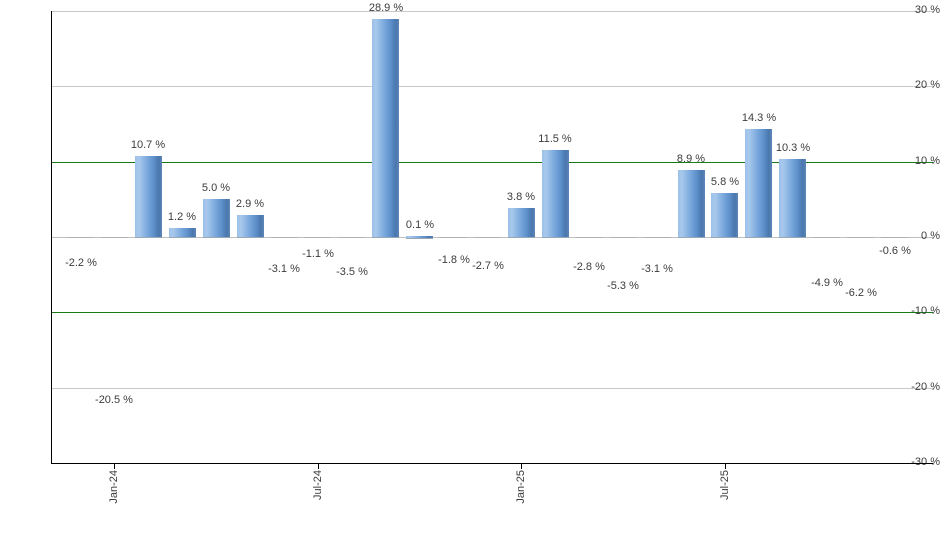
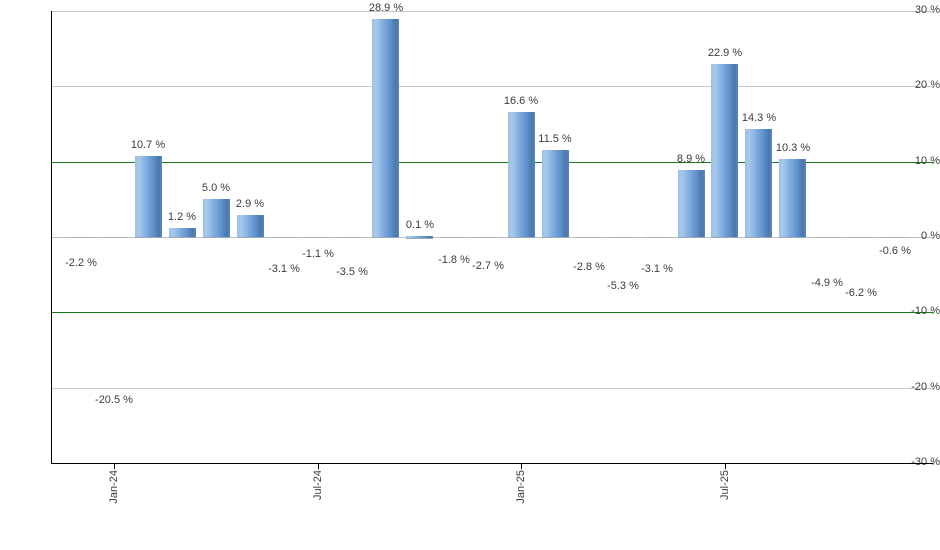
Jan-25: 3.8 -> 16.6
Jul-25: 5.8 -> 22.9
